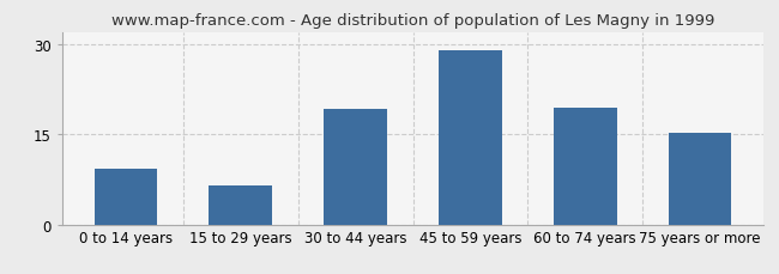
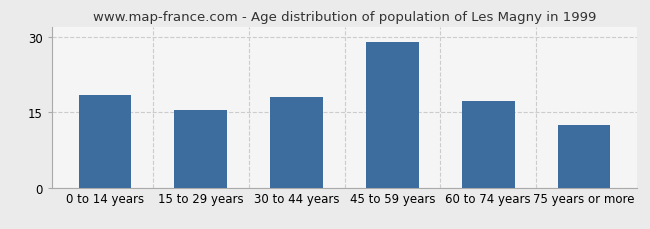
0 to 14 years: 9.2 -> 18.5
15 to 29 years: 6.4 -> 15.4
30 to 44 years: 19.2 -> 18.0
60 to 74 years: 19.4 -> 17.2
75 years or more: 15.2 -> 12.5
